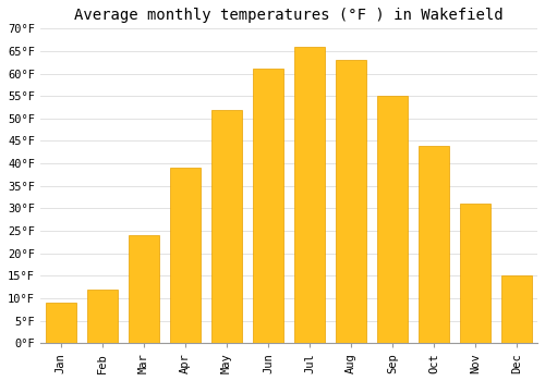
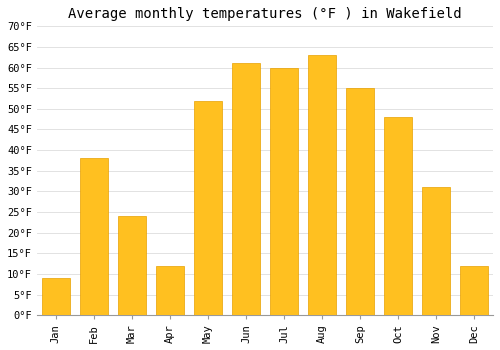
Feb: 12°F -> 38°F
Apr: 39°F -> 12°F
Jul: 66°F -> 60°F
Oct: 44°F -> 48°F
Dec: 15°F -> 12°F
